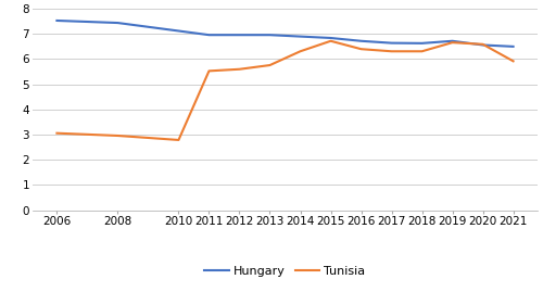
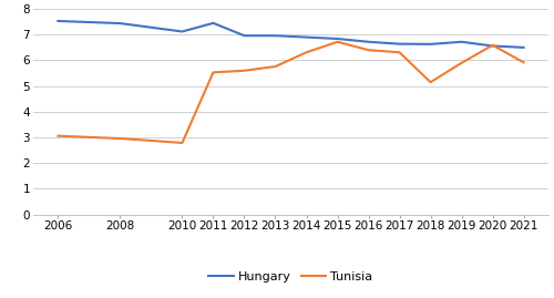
Hungary/2011: 6.96 -> 7.45
Tunisia/2018: 6.31 -> 5.15
Tunisia/2019: 6.66 -> 5.90
